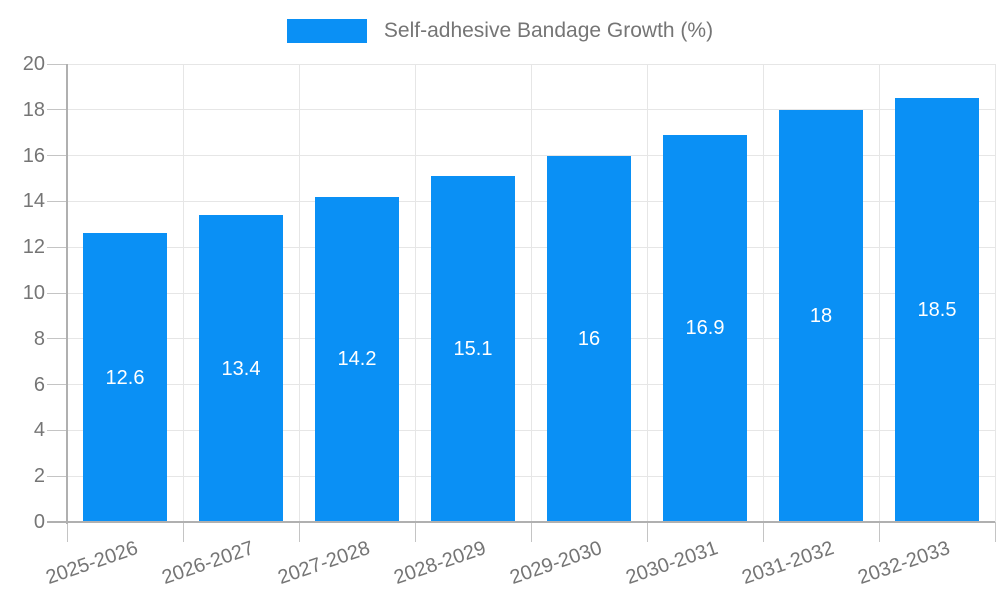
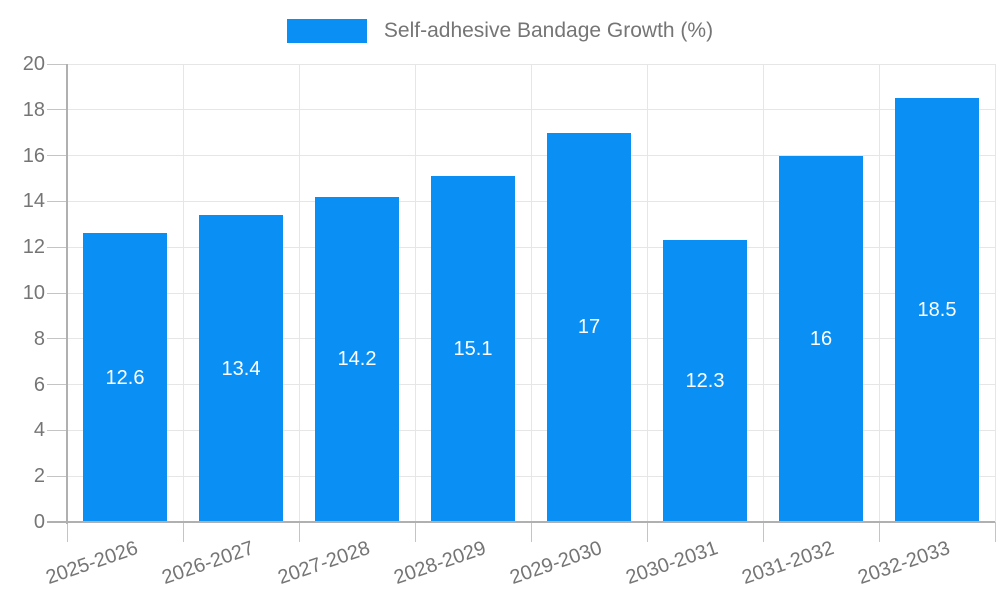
2029-2030: 16 -> 17
2030-2031: 16.9 -> 12.3
2031-2032: 18 -> 16
